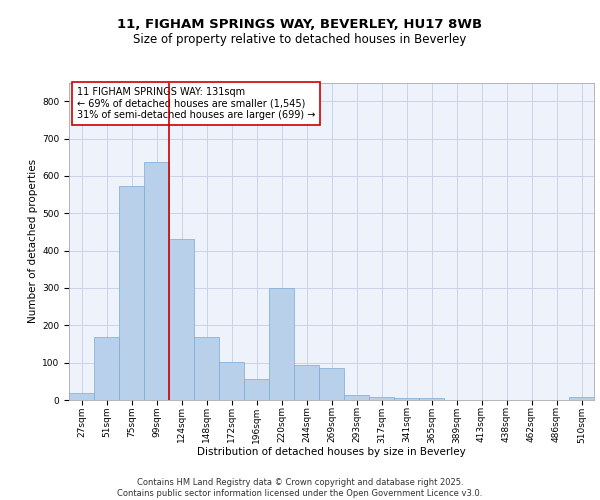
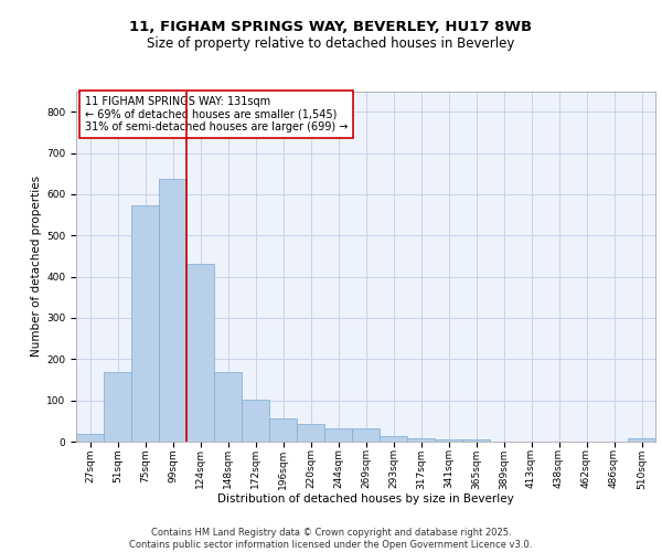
220sqm: 300 -> 44
244sqm: 95 -> 32
269sqm: 85 -> 32
